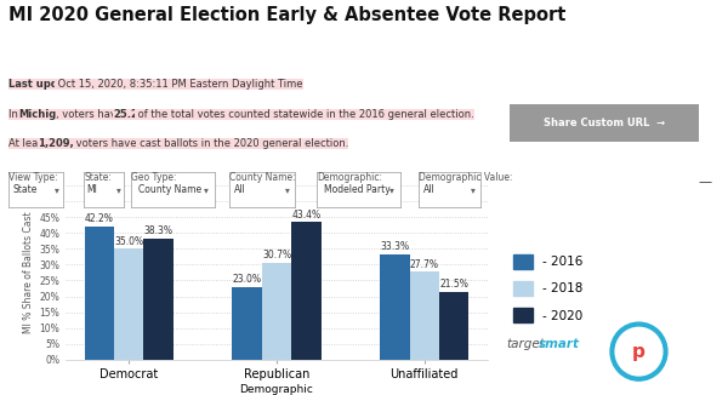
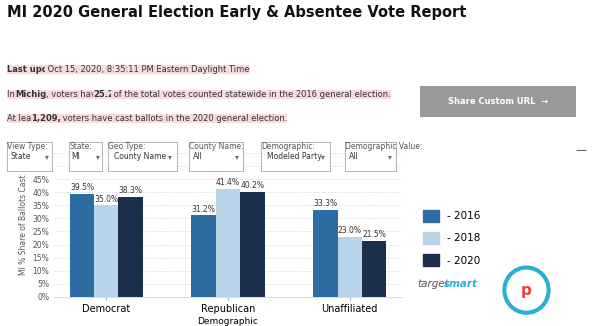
- 2016/Democrat: 42.2% -> 39.5%
- 2016/Republican: 23.0% -> 31.2%
- 2018/Republican: 30.7% -> 41.4%
- 2020/Republican: 43.4% -> 40.2%
- 2018/Unaffiliated: 27.7% -> 23.0%
